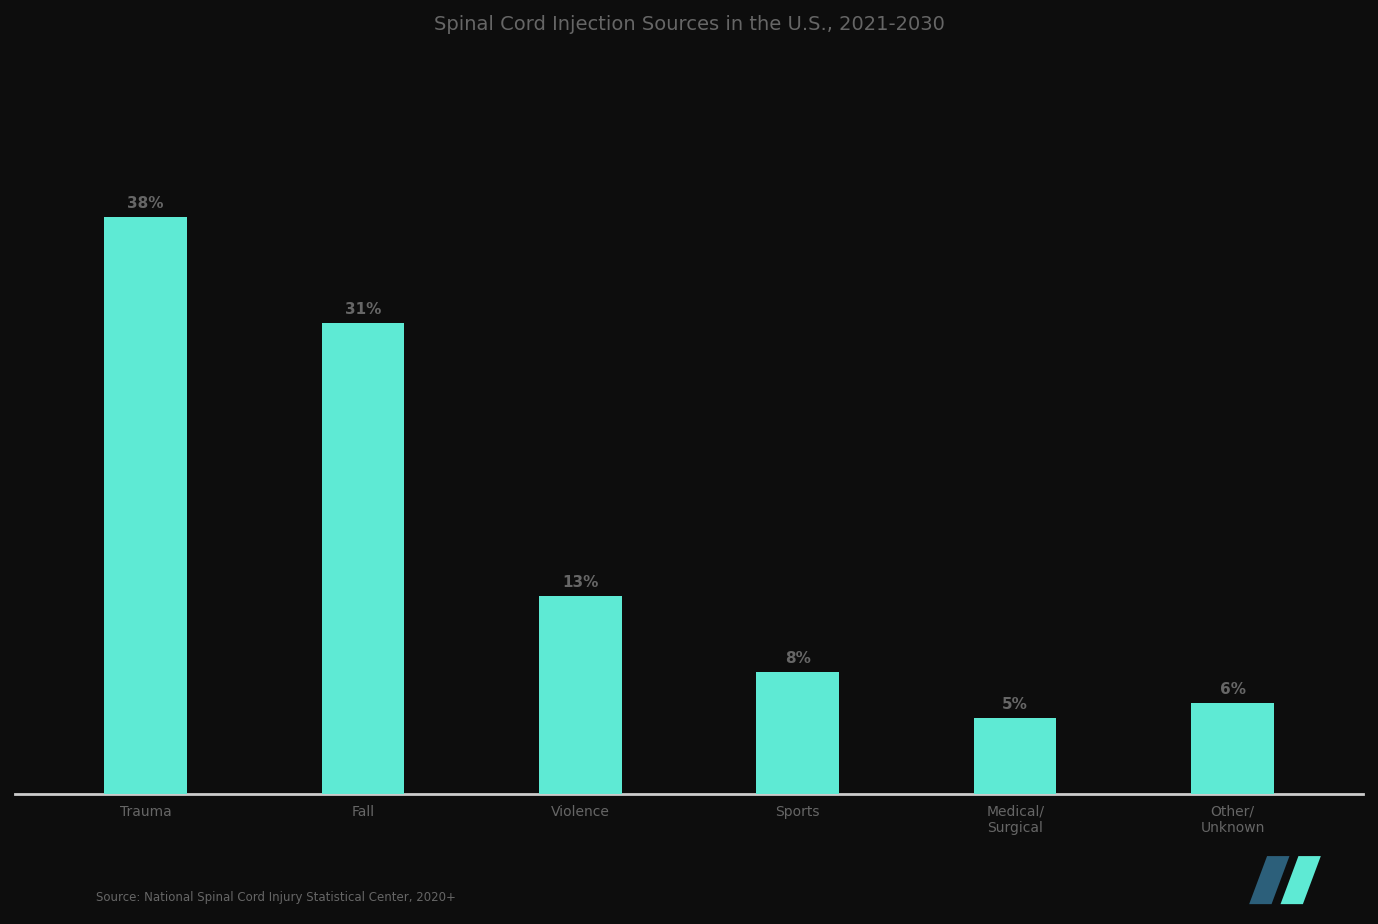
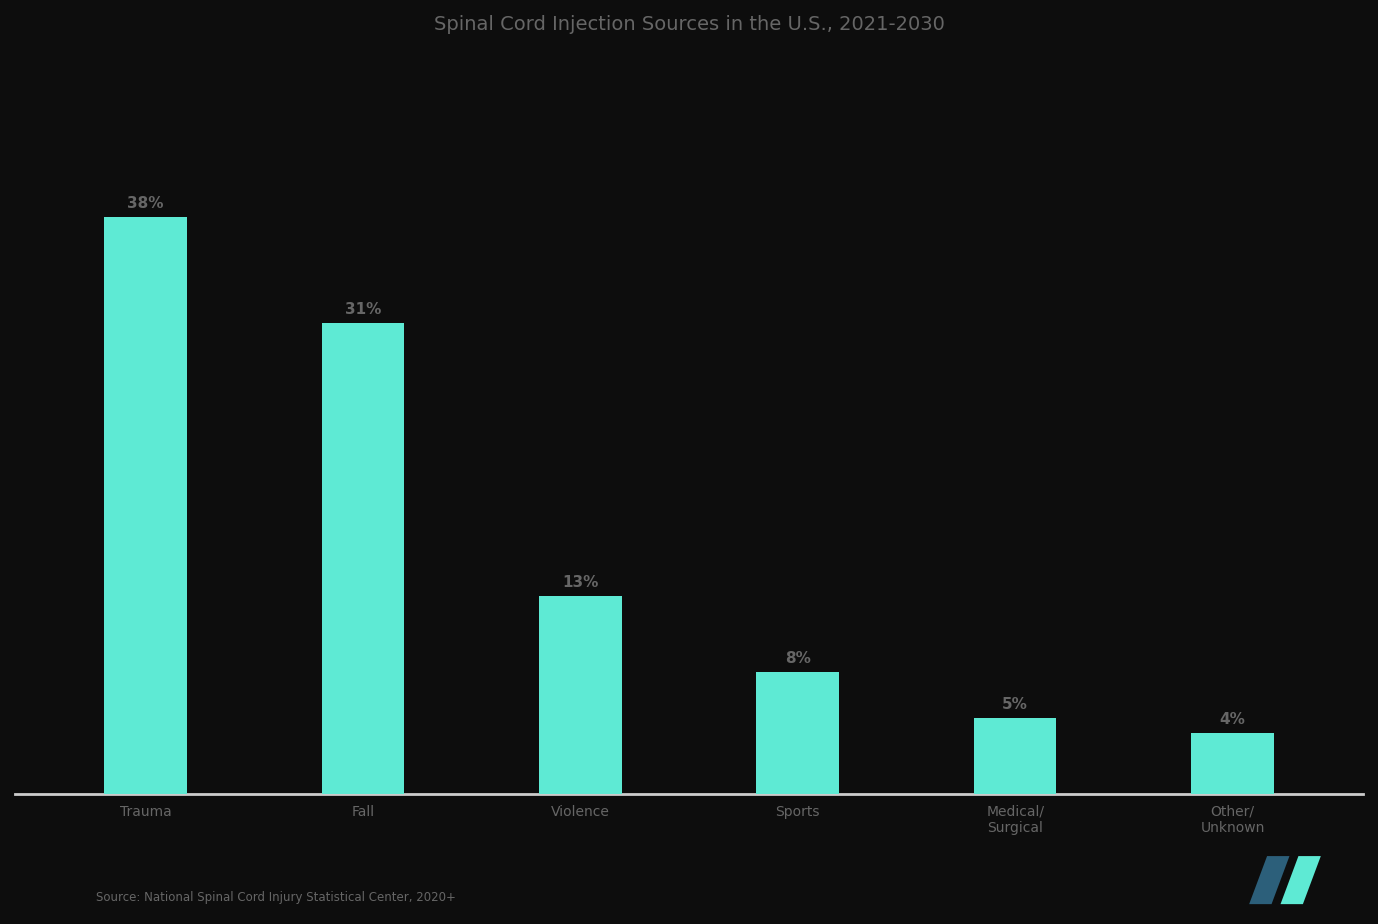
Other/ Unknown: 6% -> 4%
